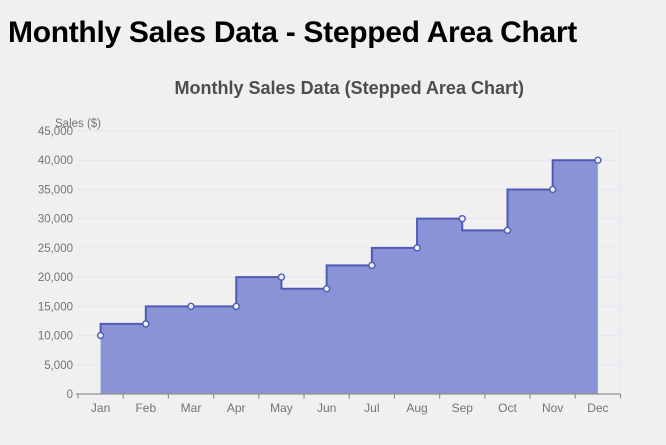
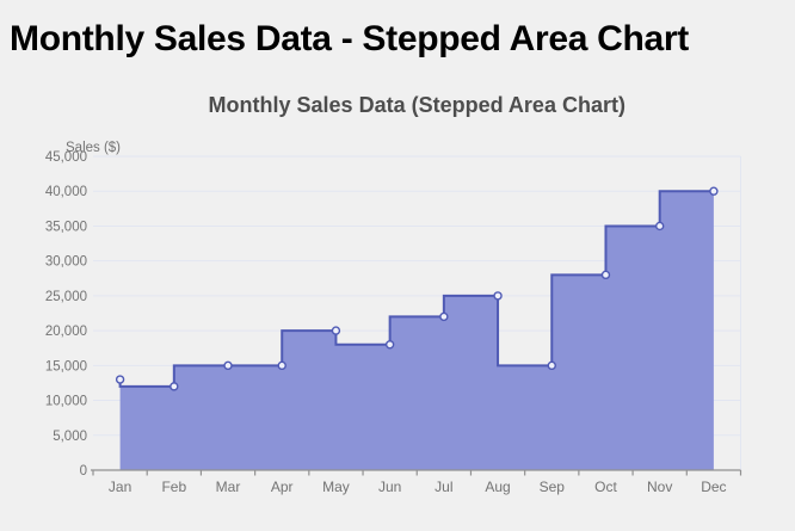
Jan: 10000 -> 13000
Sep: 30000 -> 15000
